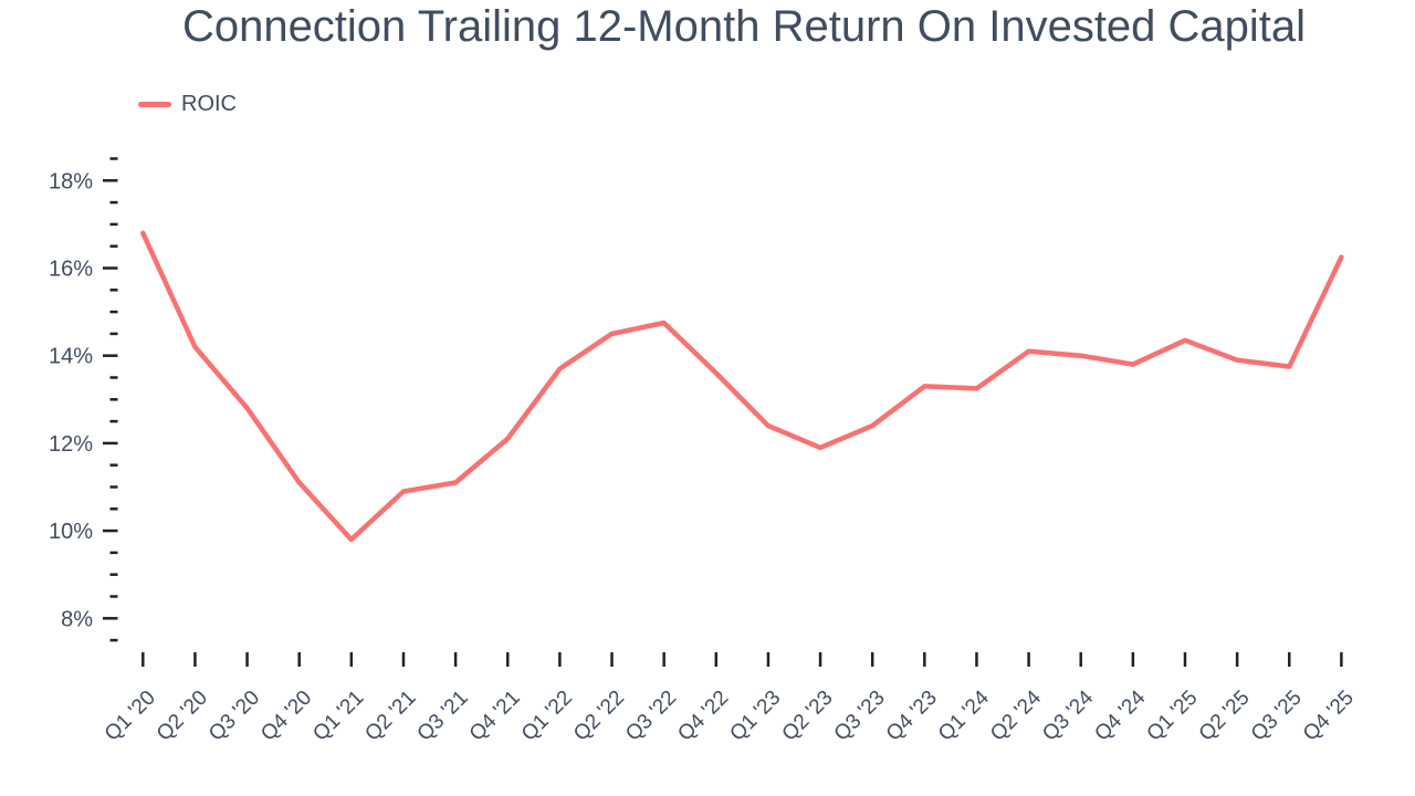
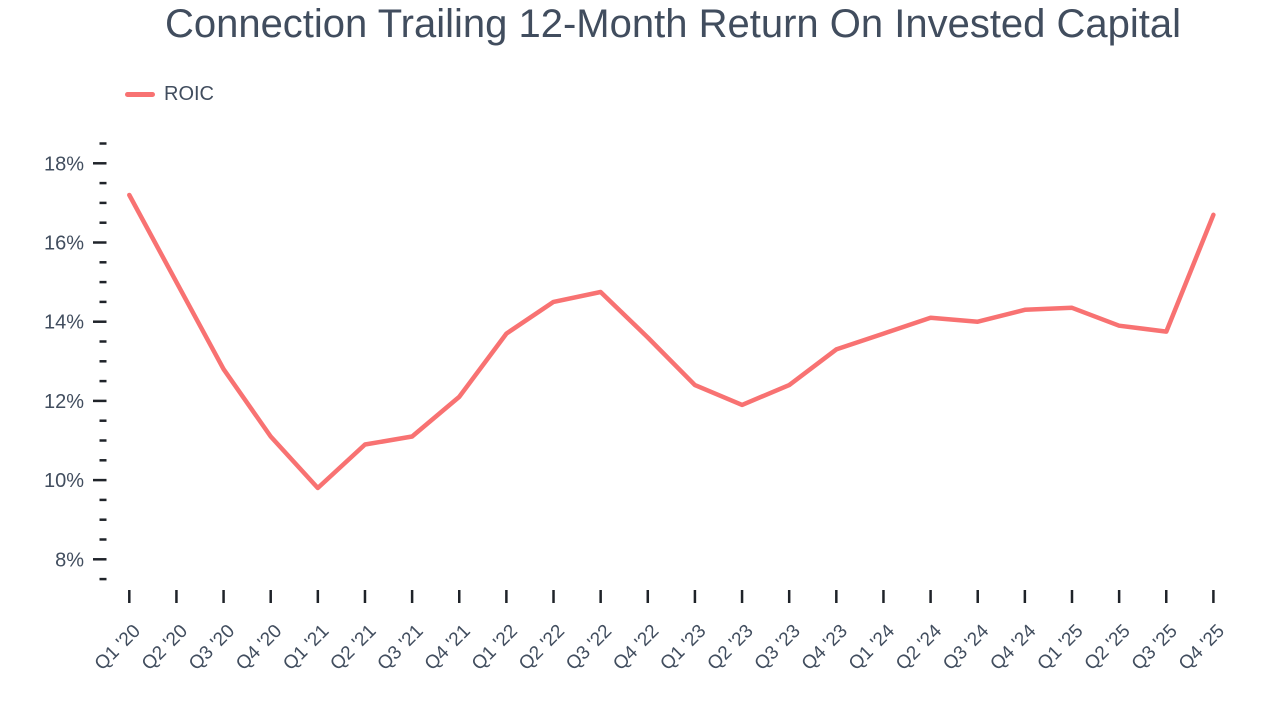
Q1 '20: 16.8% -> 17.2%
Q2 '20: 14.2% -> 15.0%
Q1 '24: 13.2% -> 13.7%
Q4 '24: 13.8% -> 14.3%
Q4 '25: 16.2% -> 16.7%
